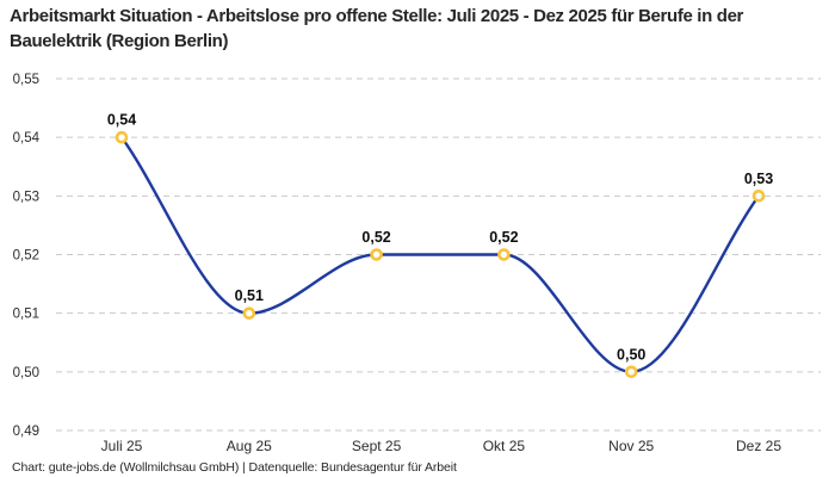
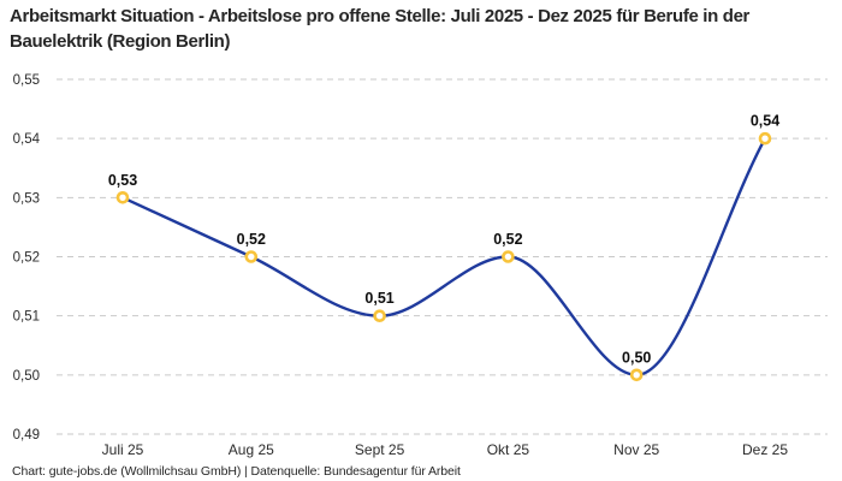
Juli 25: 0,54 -> 0,53
Aug 25: 0,51 -> 0,52
Sept 25: 0,52 -> 0,51
Dez 25: 0,53 -> 0,54
